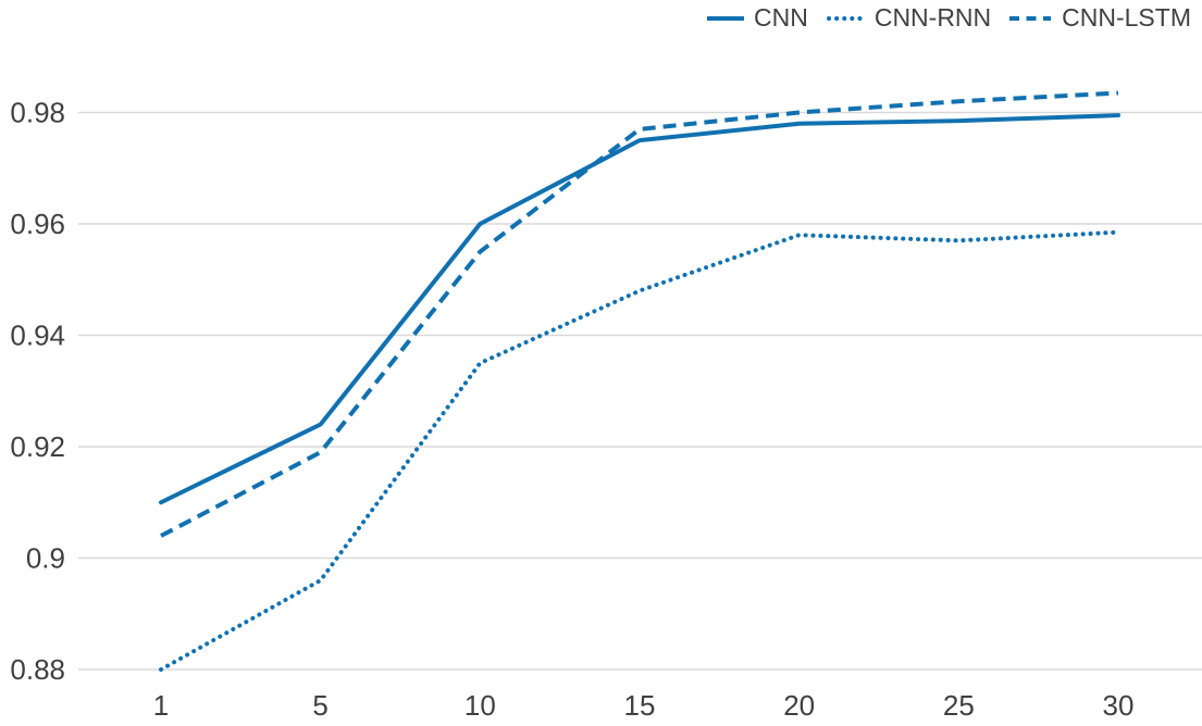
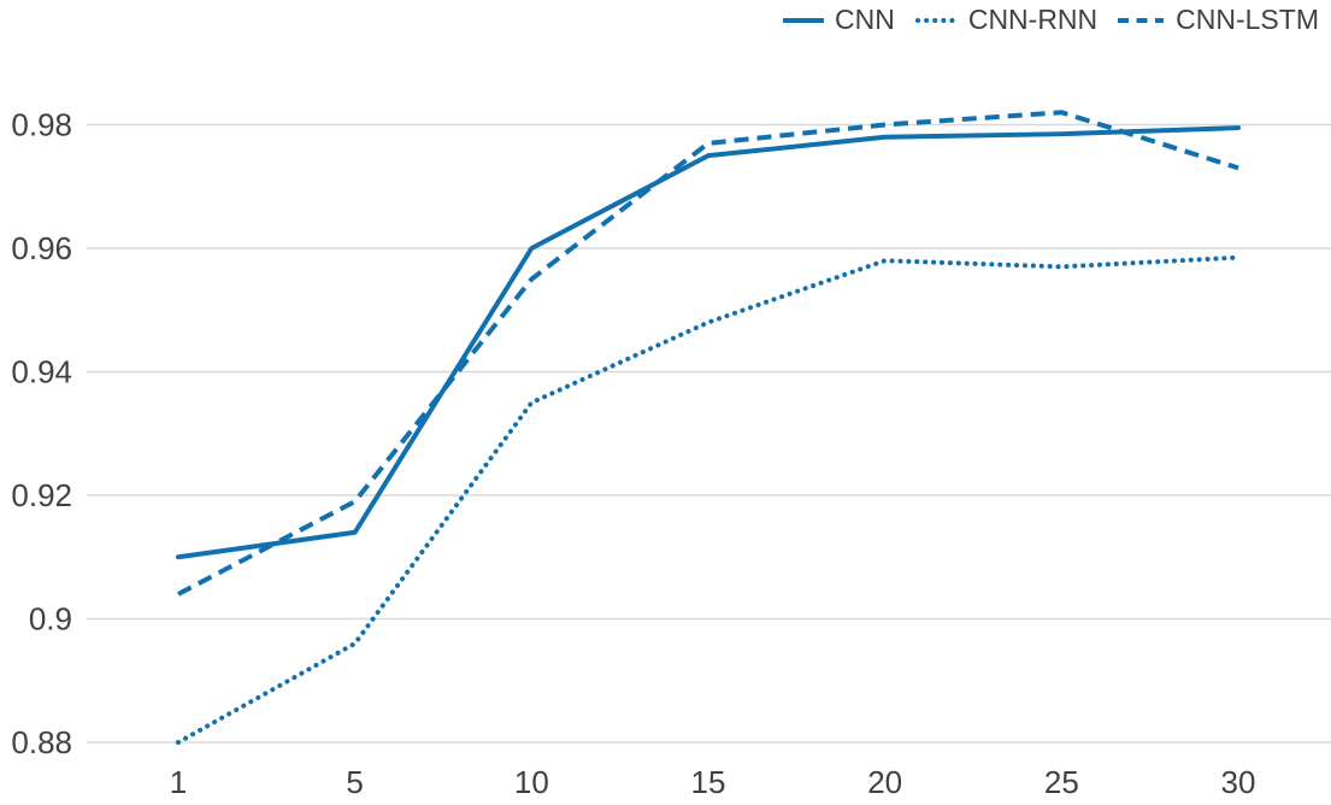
CNN/5: 0.924 -> 0.914
CNN-LSTM/30: 0.984 -> 0.973
